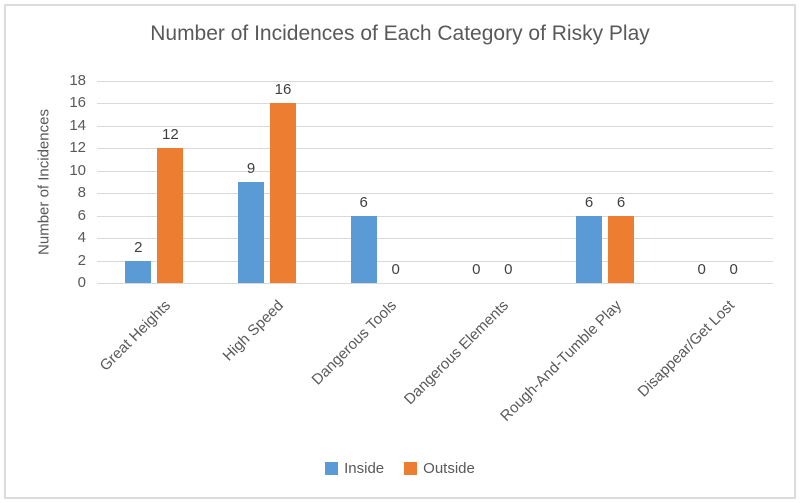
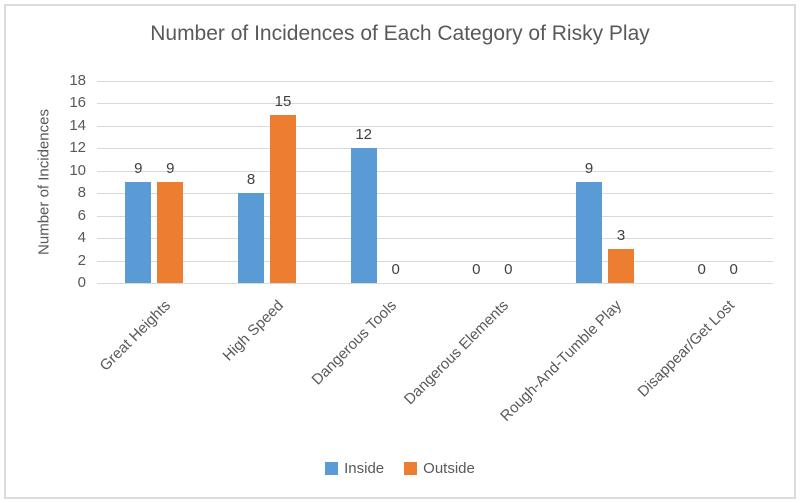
Inside/Great Heights: 2 -> 9
Outside/Great Heights: 12 -> 9
Inside/High Speed: 9 -> 8
Outside/High Speed: 16 -> 15
Inside/Dangerous Tools: 6 -> 12
Inside/Rough-And-Tumble Play: 6 -> 9
Outside/Rough-And-Tumble Play: 6 -> 3
